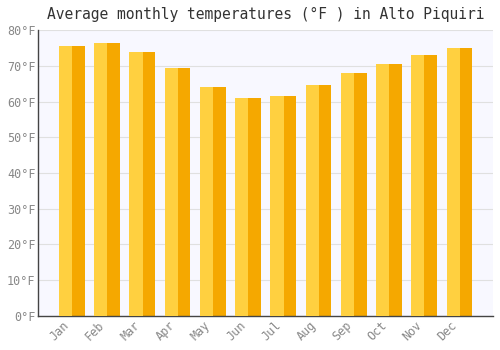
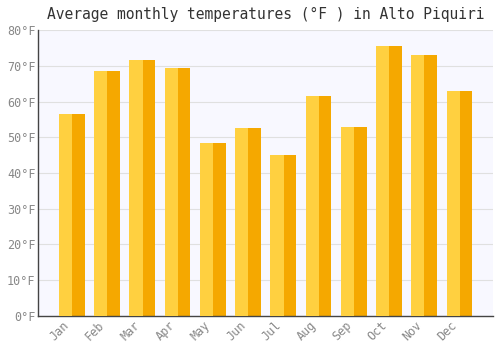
Jan: 75.5°F -> 56.5°F
Feb: 76.5°F -> 68.5°F
Mar: 74.0°F -> 71.5°F
May: 64.0°F -> 48.5°F
Jun: 61.0°F -> 52.5°F
Jul: 61.5°F -> 45.0°F
Aug: 64.5°F -> 61.5°F
Sep: 68.0°F -> 53.0°F
Oct: 70.5°F -> 75.5°F
Dec: 75.0°F -> 63.0°F
